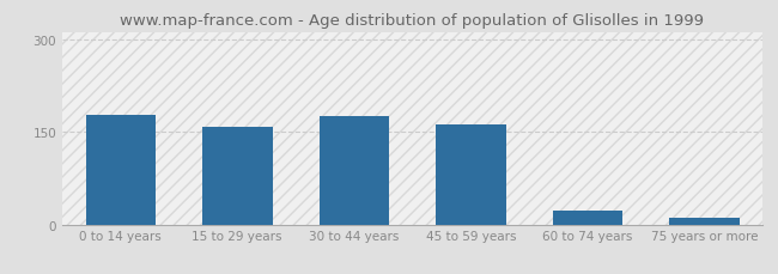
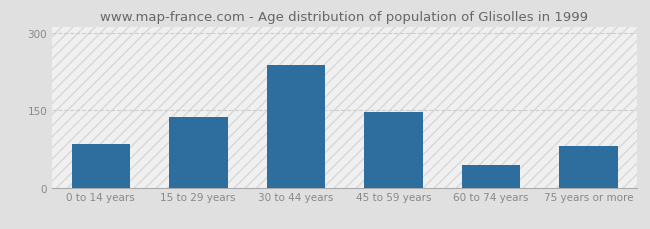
0 to 14 years: 178 -> 84
15 to 29 years: 158 -> 136
30 to 44 years: 176 -> 238
45 to 59 years: 162 -> 146
60 to 74 years: 22 -> 44
75 years or more: 11 -> 80
